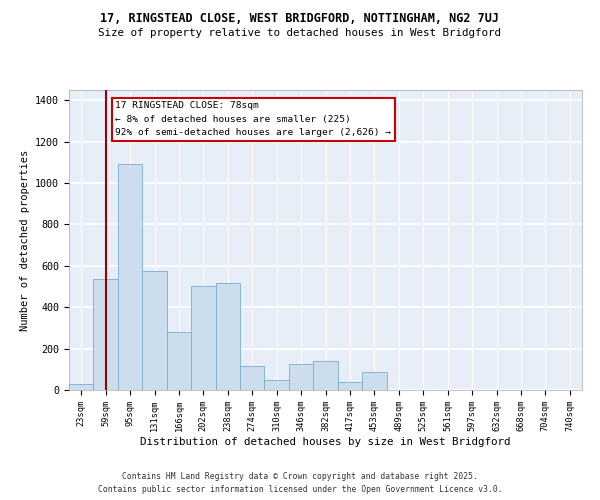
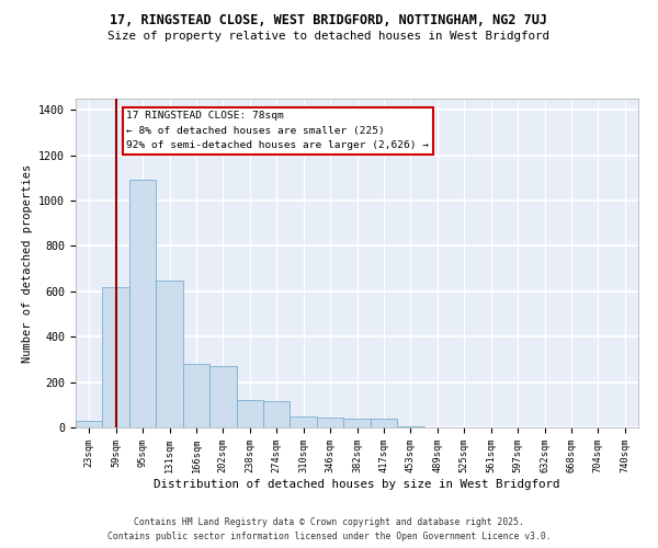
59sqm: 535 -> 620
131sqm: 575 -> 650
202sqm: 505 -> 270
238sqm: 515 -> 120
346sqm: 125 -> 45
382sqm: 140 -> 40
453sqm: 85 -> 5
